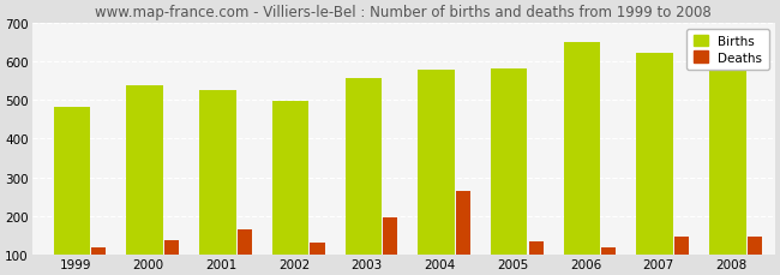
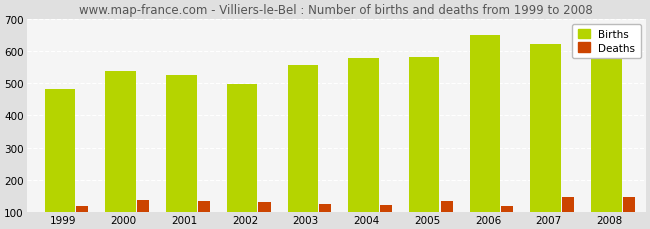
Deaths/2001: 165 -> 135
Deaths/2003: 195 -> 126
Deaths/2004: 265 -> 122
